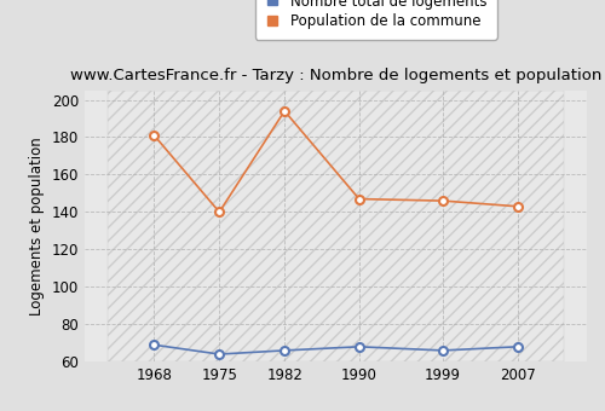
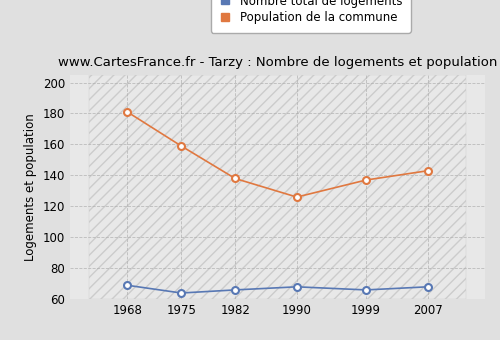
Population de la commune/1975: 140 -> 159
Population de la commune/1982: 194 -> 138
Population de la commune/1990: 147 -> 126
Population de la commune/1999: 146 -> 137
